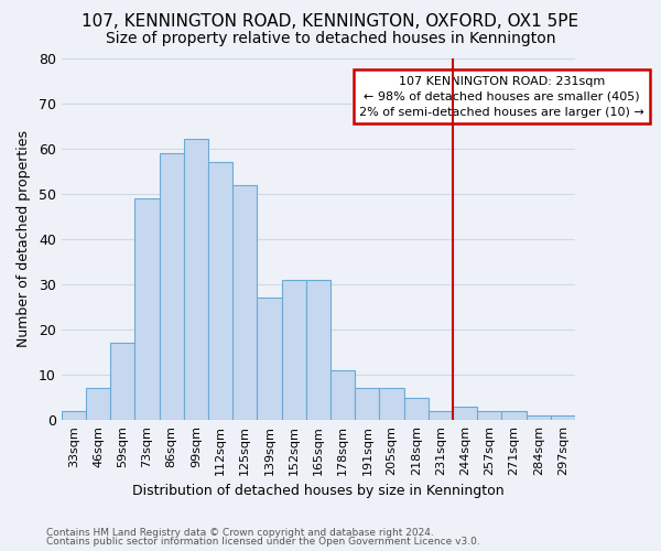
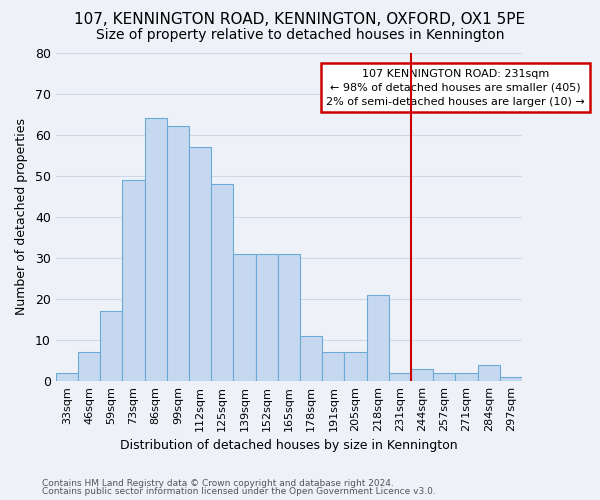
86sqm: 59 -> 64
125sqm: 52 -> 48
139sqm: 27 -> 31
218sqm: 5 -> 21
284sqm: 1 -> 4
